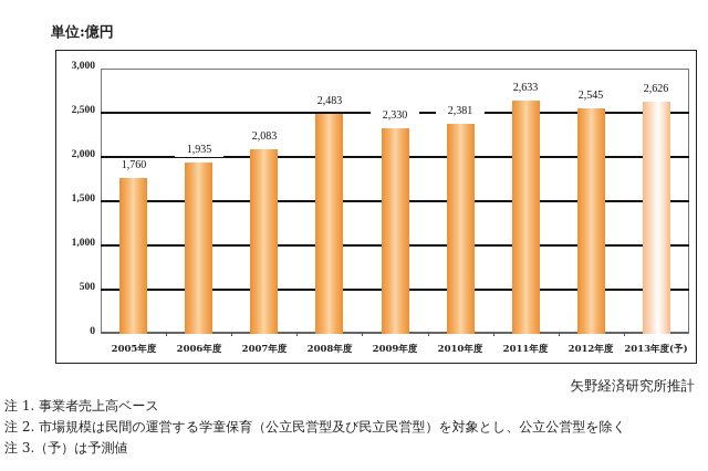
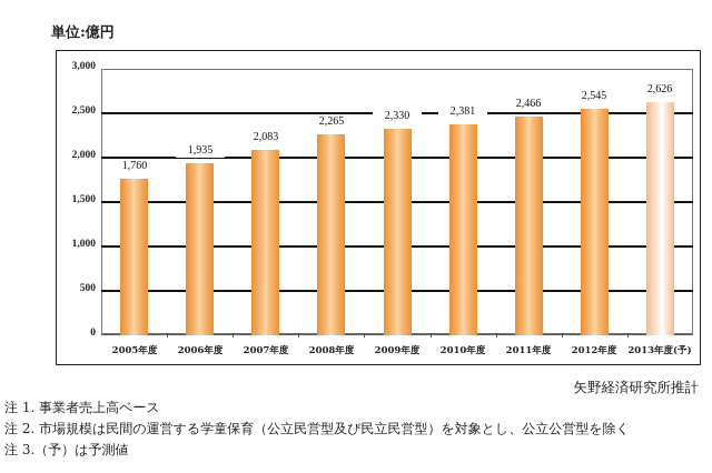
2008年度: 2,483 -> 2,265
2011年度: 2,633 -> 2,466
